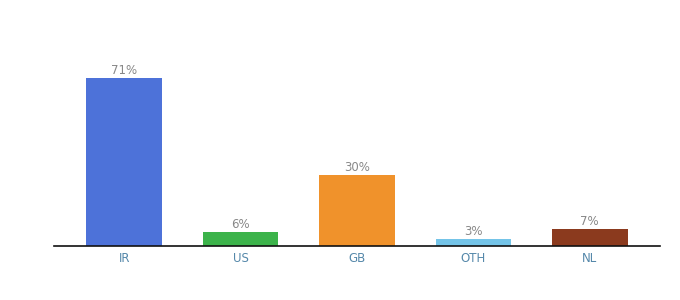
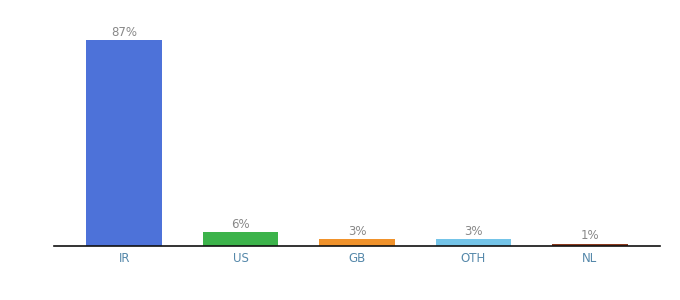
IR: 71% -> 87%
GB: 30% -> 3%
NL: 7% -> 1%
